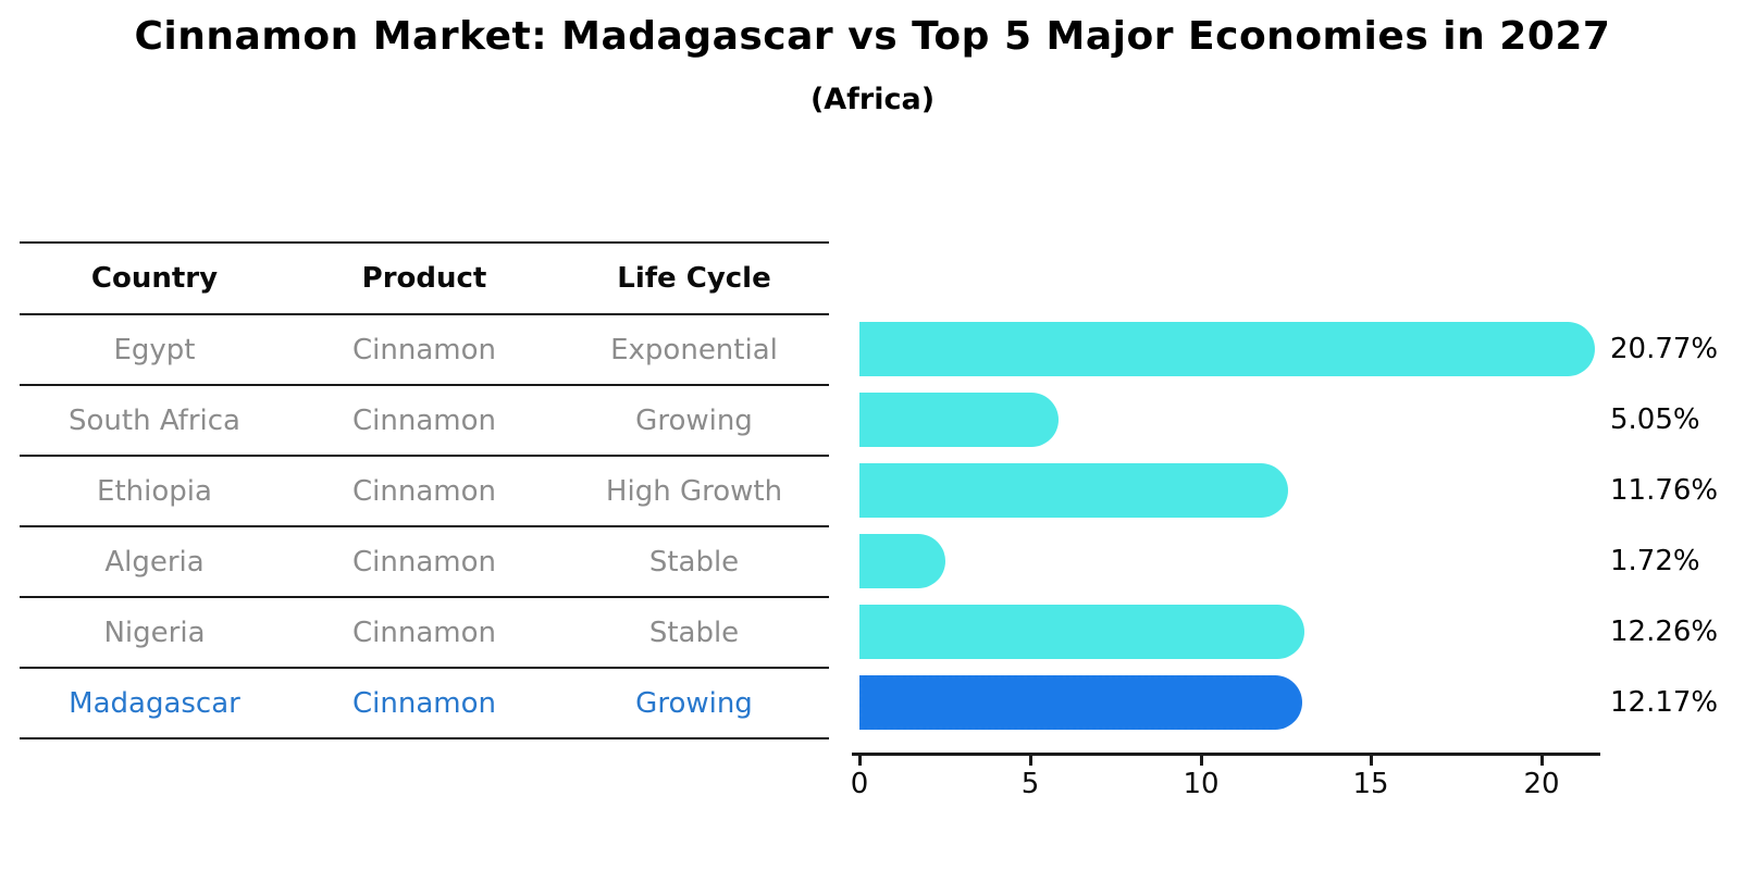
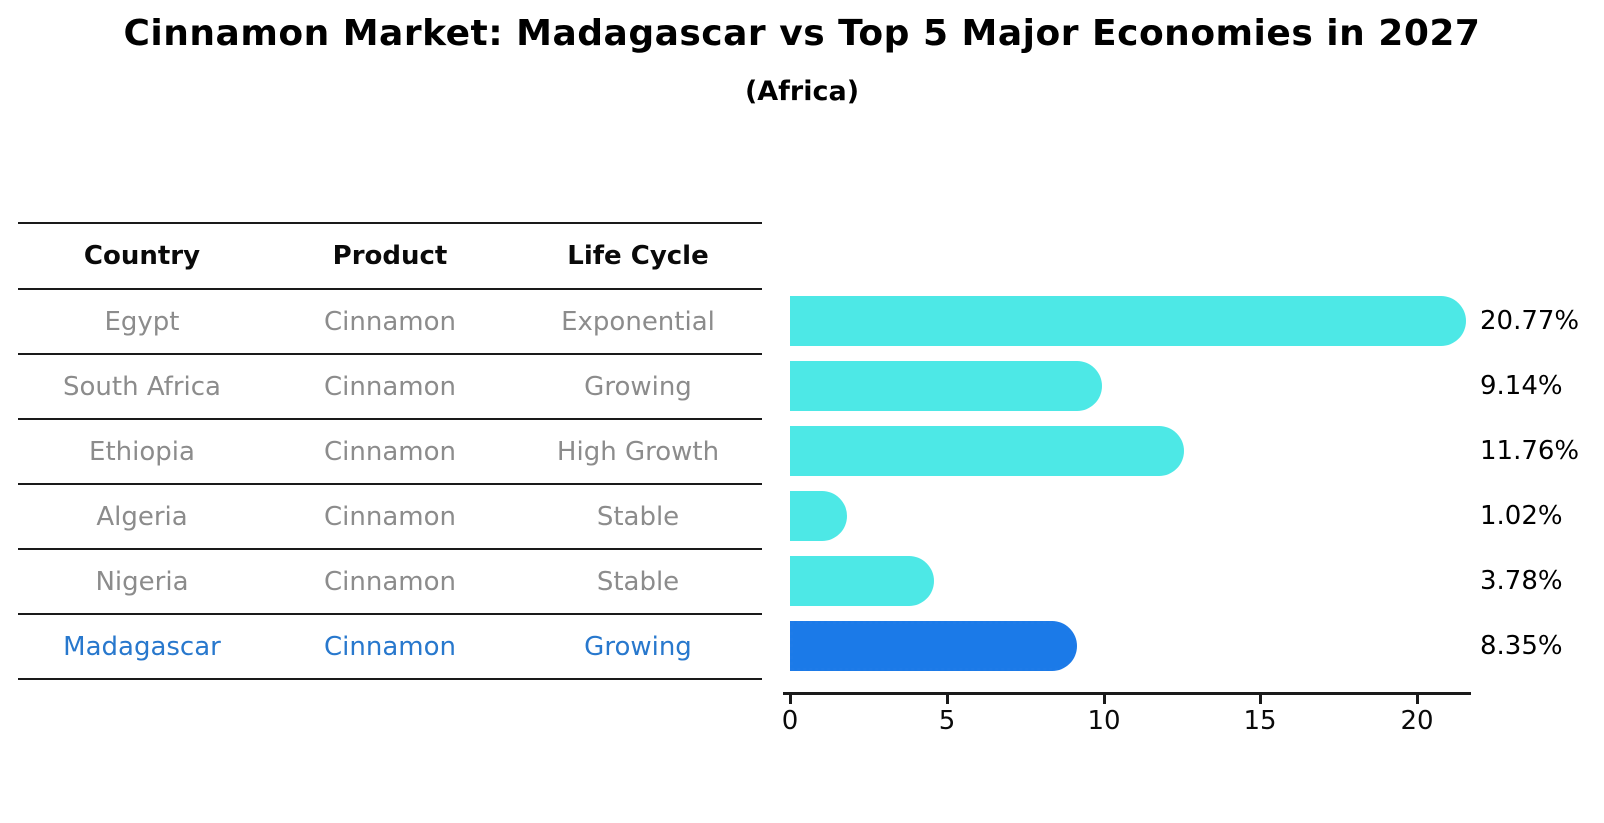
South Africa: 5.05% -> 9.14%
Algeria: 1.72% -> 1.02%
Nigeria: 12.26% -> 3.78%
Madagascar: 12.17% -> 8.35%
